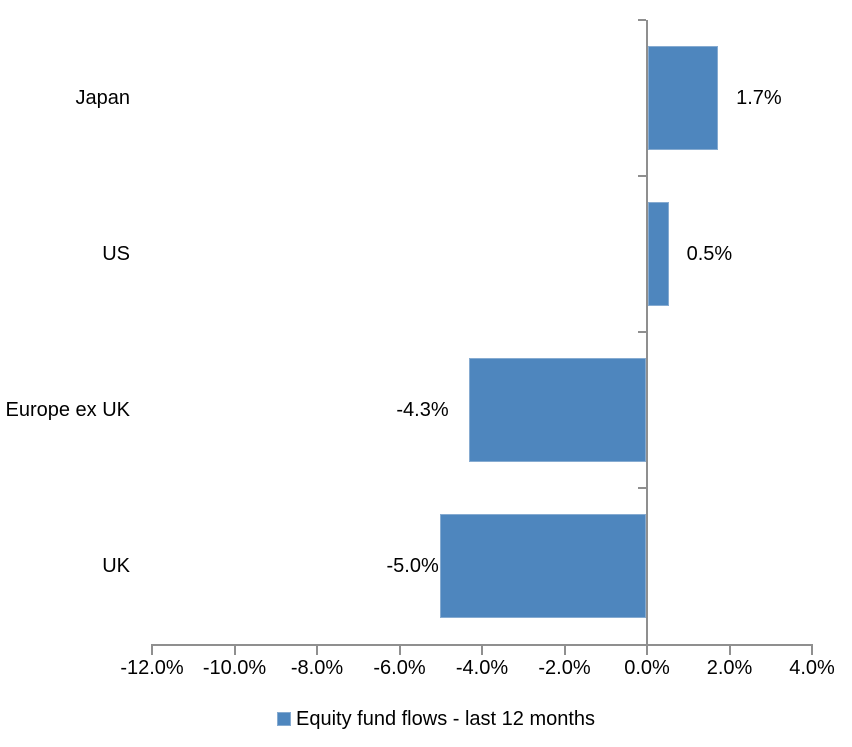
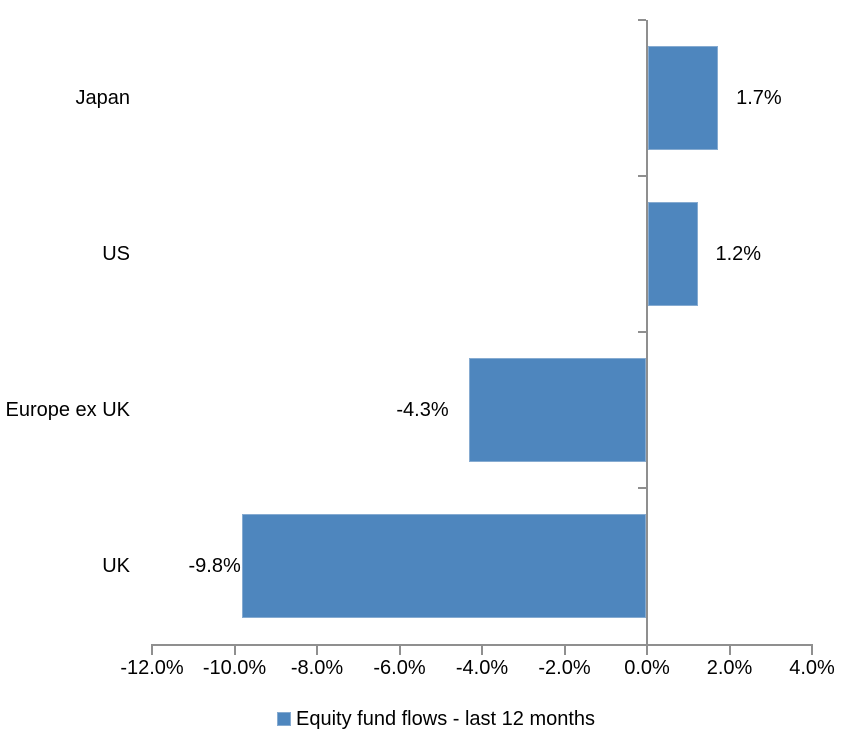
US: 0.5% -> 1.2%
UK: -5.0% -> -9.8%
